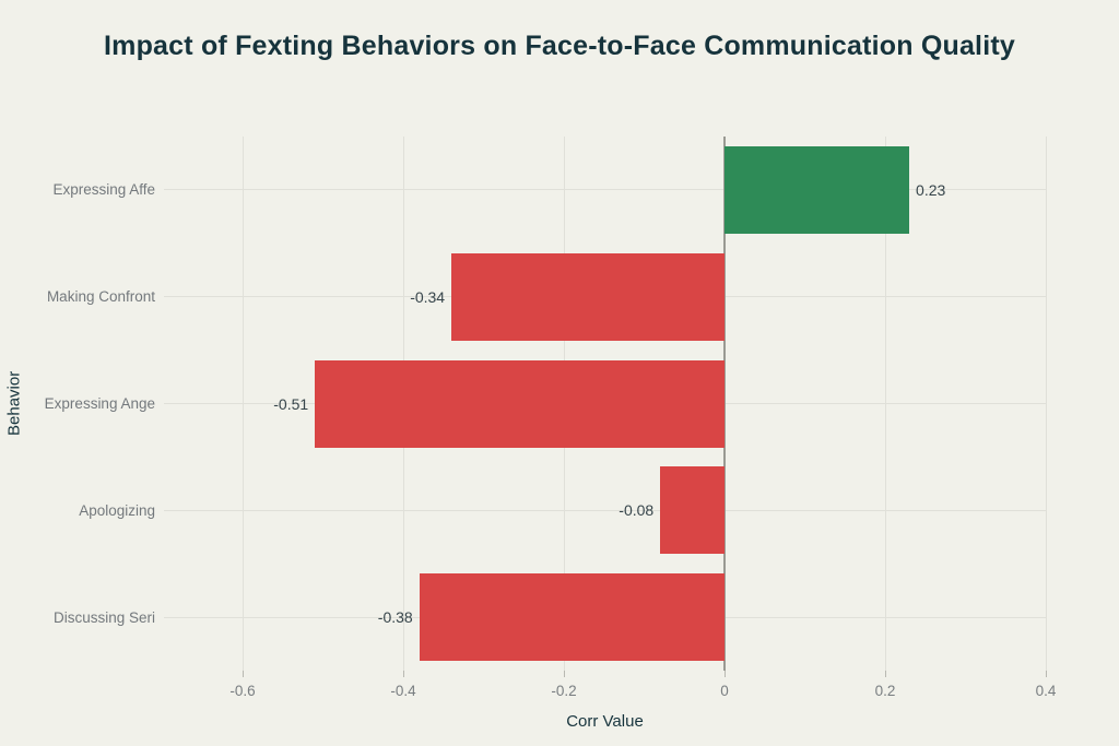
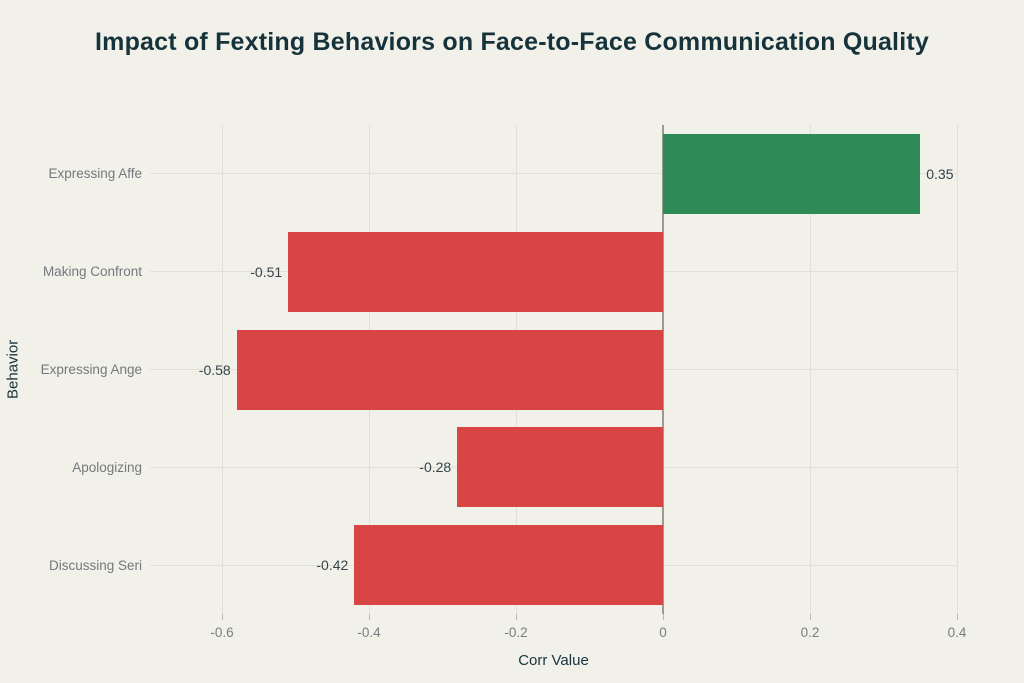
Expressing Affe: 0.23 -> 0.35
Making Confront: -0.34 -> -0.51
Expressing Ange: -0.51 -> -0.58
Apologizing: -0.08 -> -0.28
Discussing Seri: -0.38 -> -0.42
